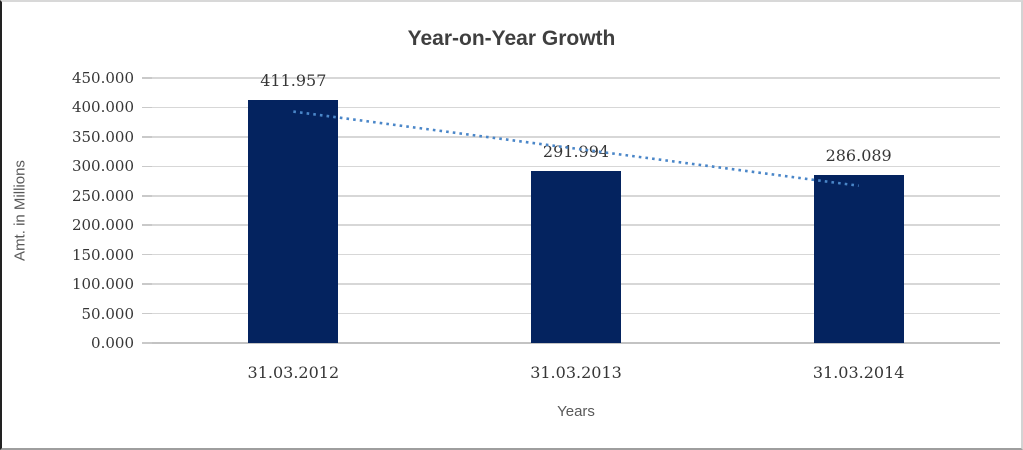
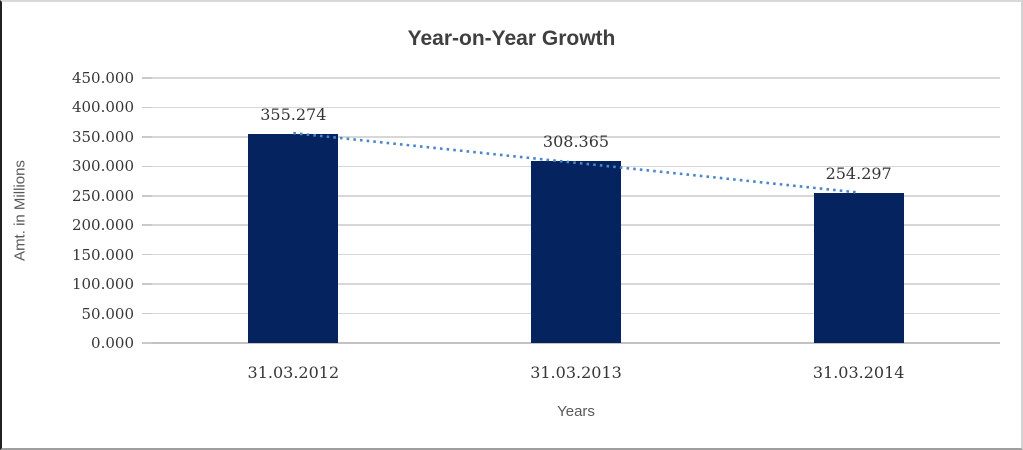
31.03.2012: 411.957 -> 355.274
31.03.2013: 291.994 -> 308.365
31.03.2014: 286.089 -> 254.297
